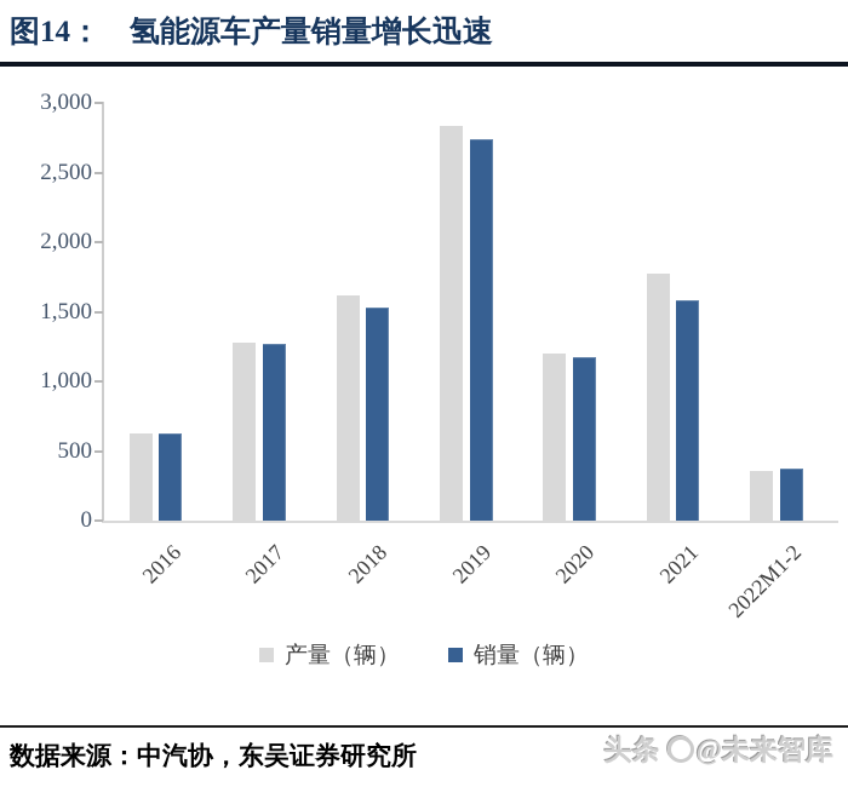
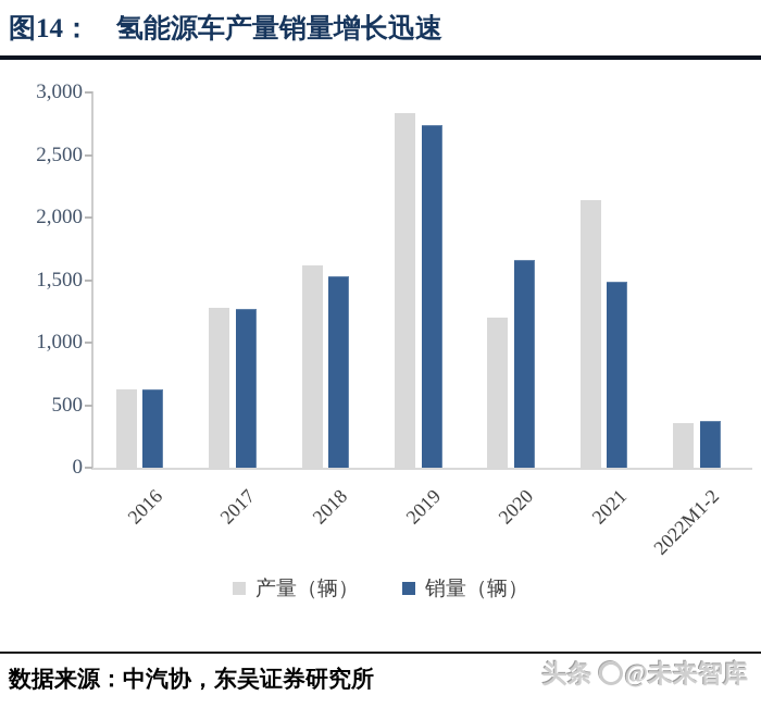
销量（辆）/2020: 1180 -> 1660
产量（辆）/2021: 1780 -> 2140
销量（辆）/2021: 1590 -> 1490
